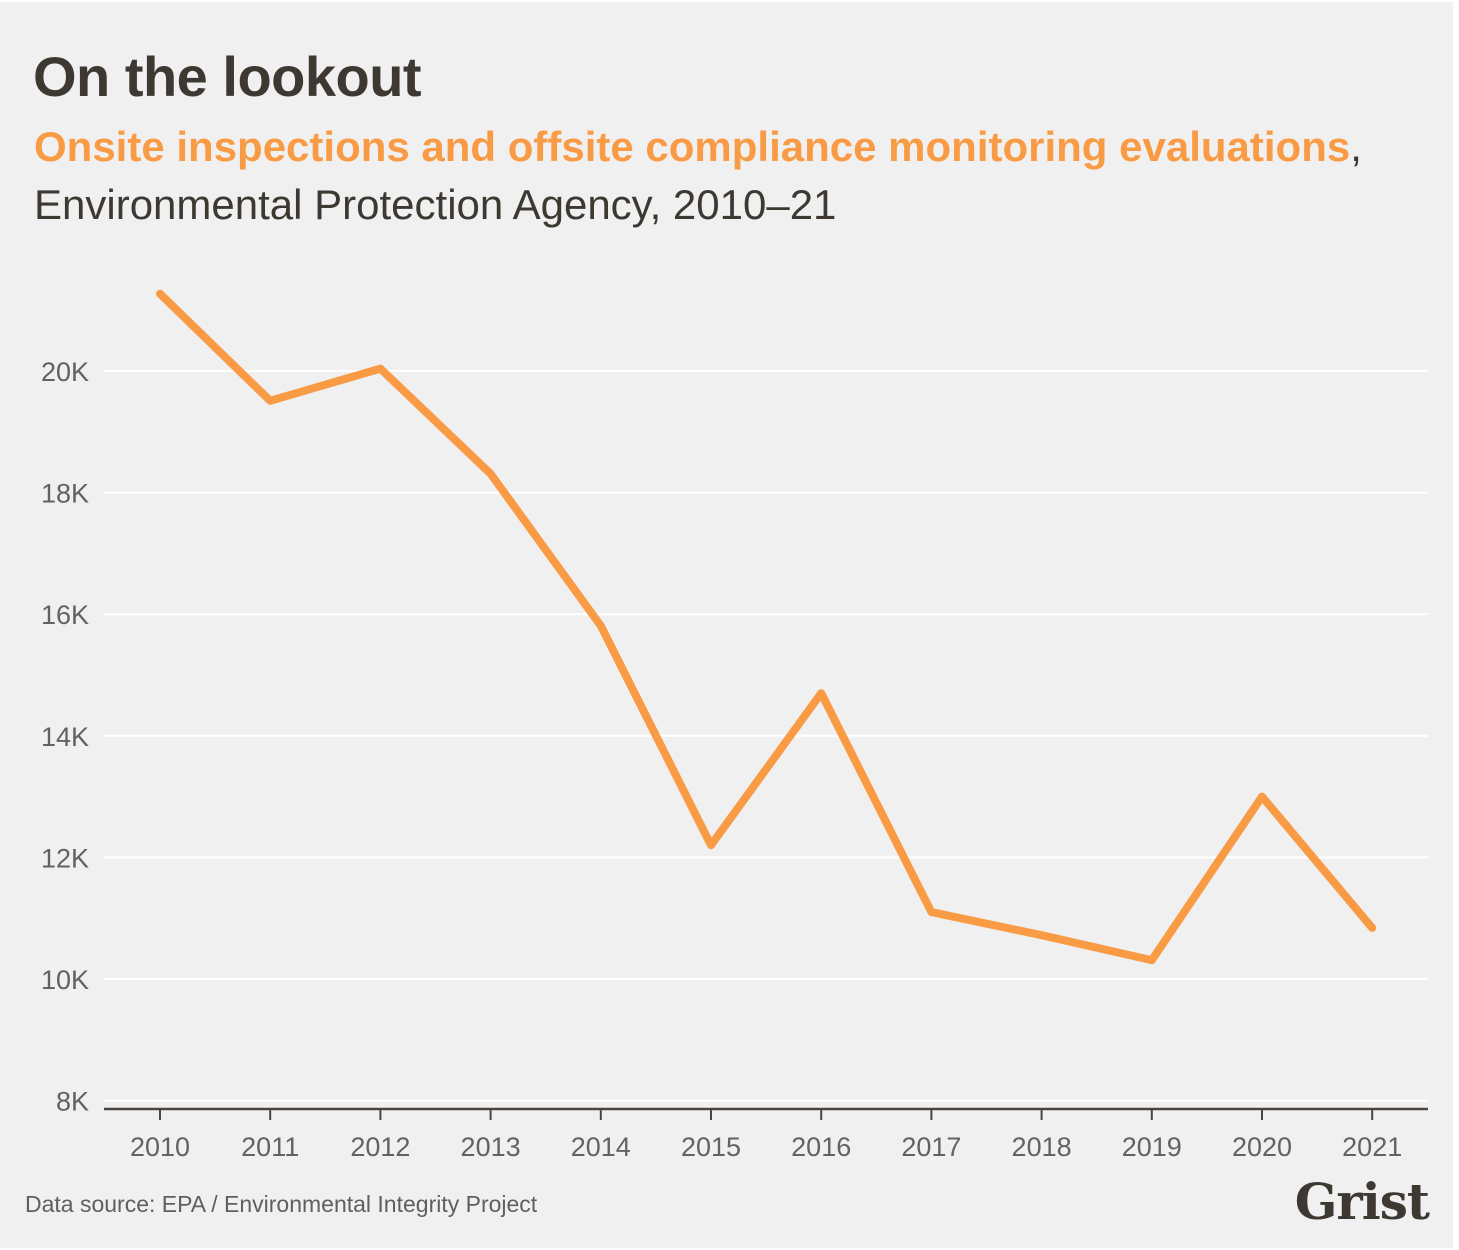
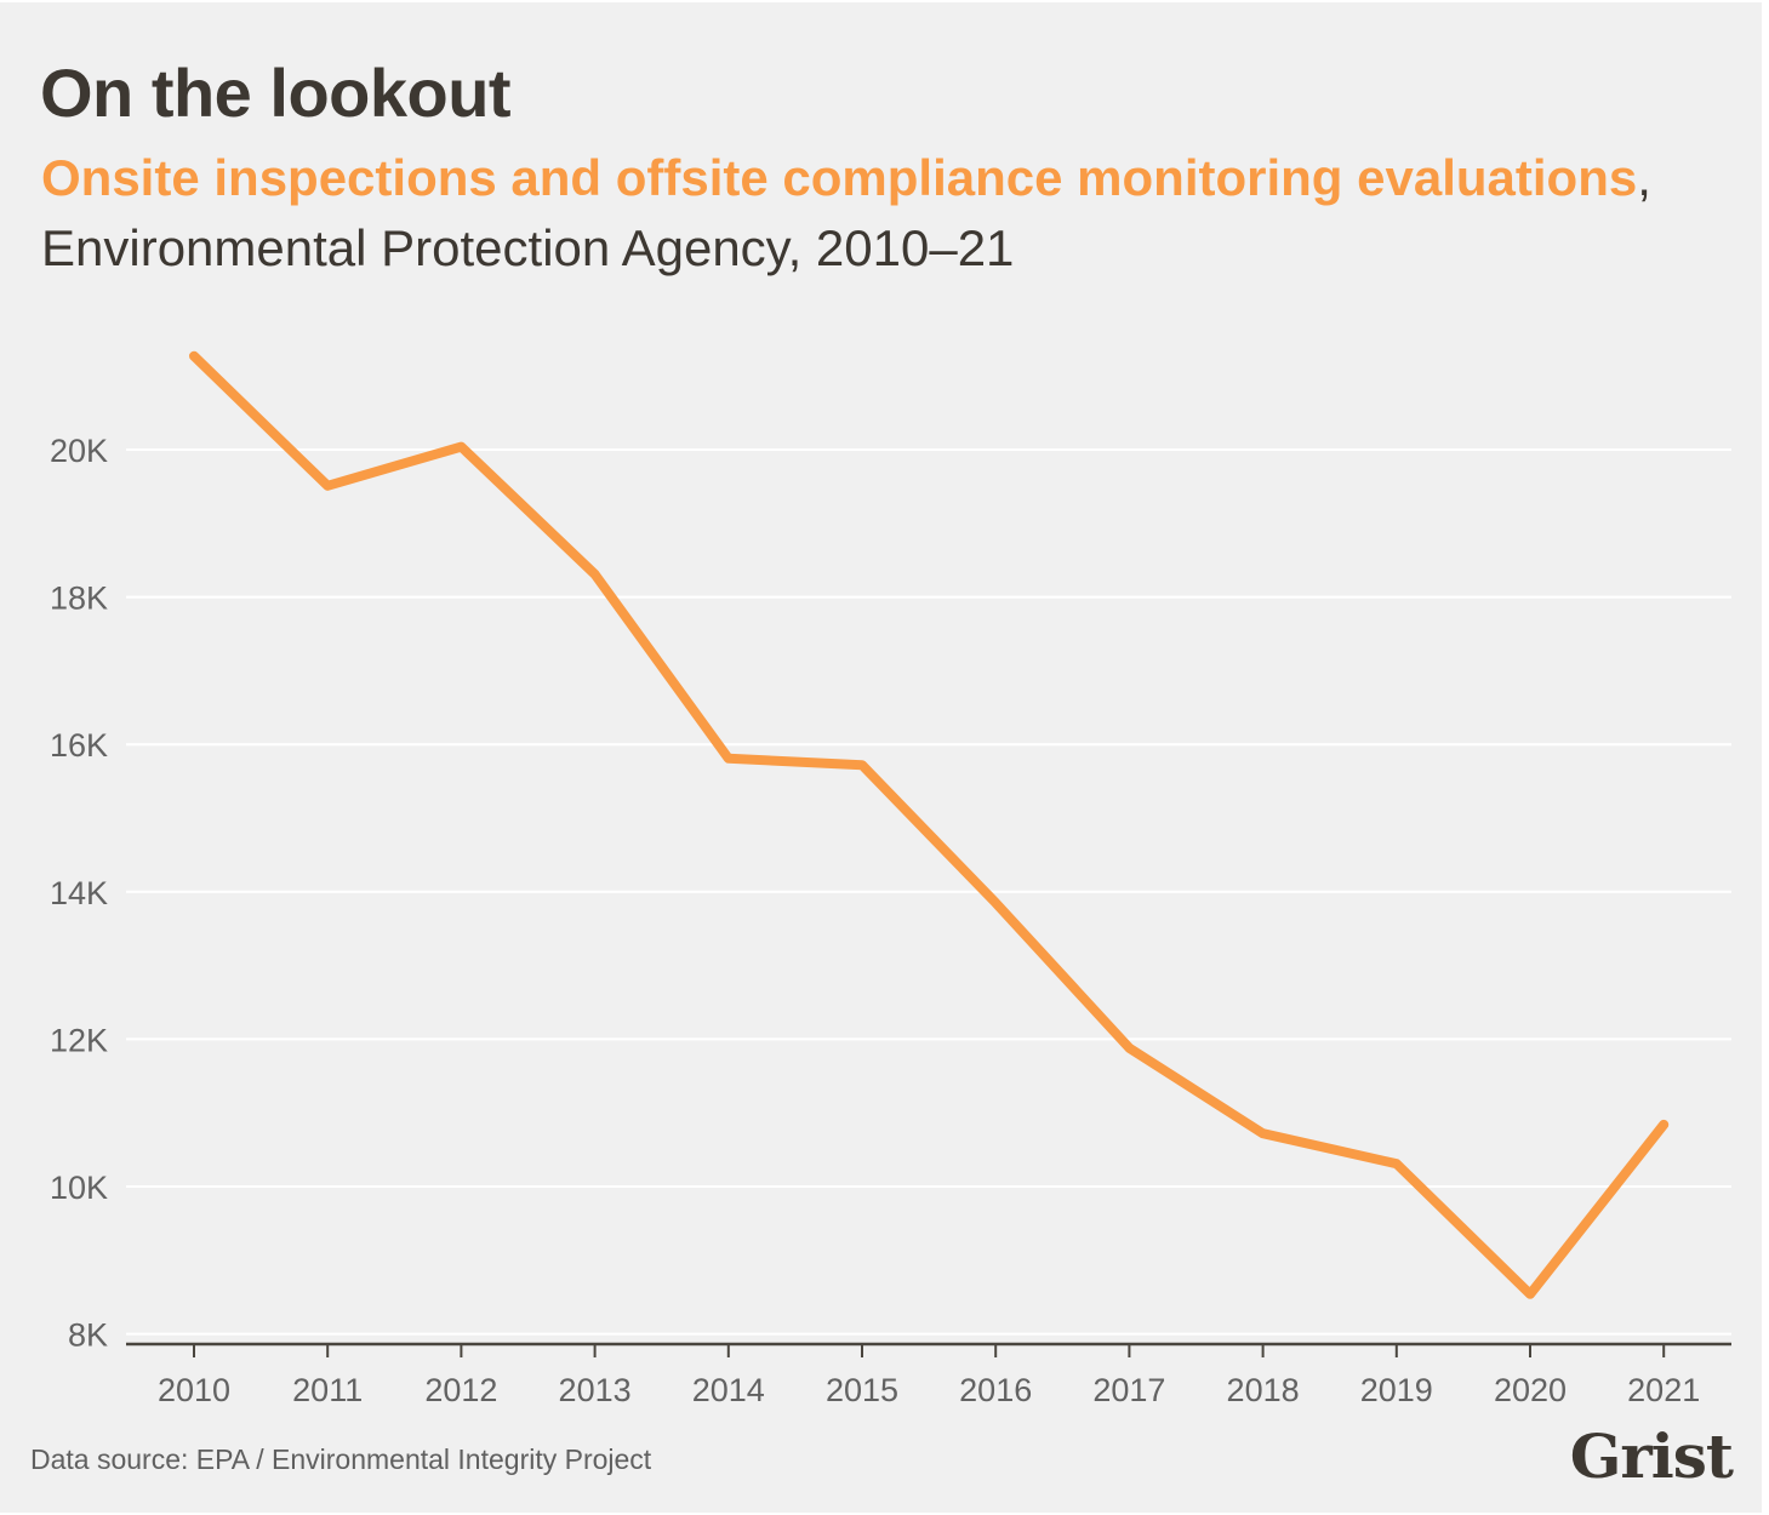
2015: 12.2K -> 15.7K
2016: 14.7K -> 13.8K
2017: 11.1K -> 11.9K
2020: 13.0K -> 8.5K
